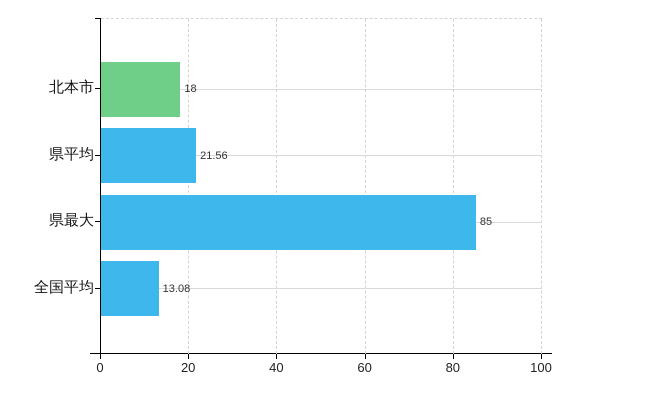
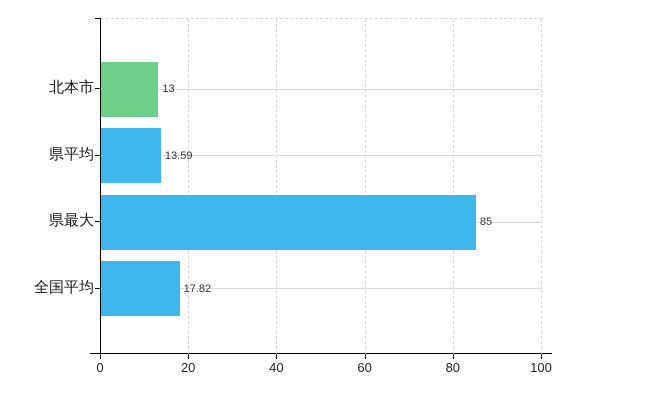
北本市: 18 -> 13
県平均: 21.56 -> 13.59
全国平均: 13.08 -> 17.82
